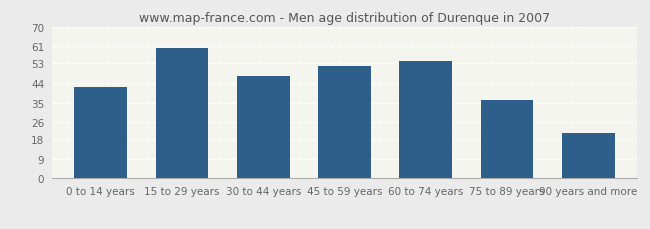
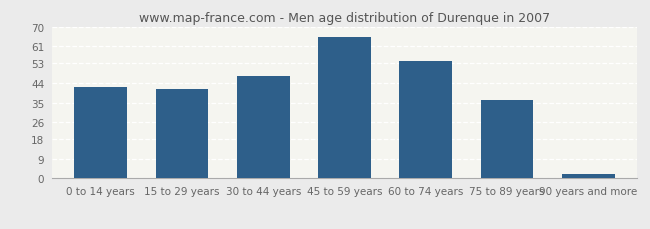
15 to 29 years: 60 -> 41
45 to 59 years: 52 -> 65
90 years and more: 21 -> 2
